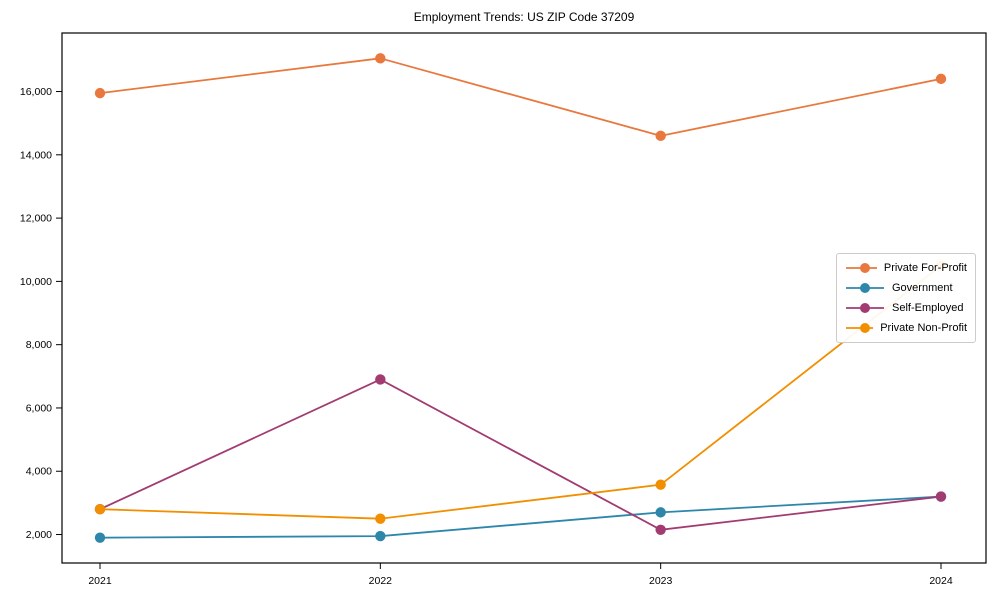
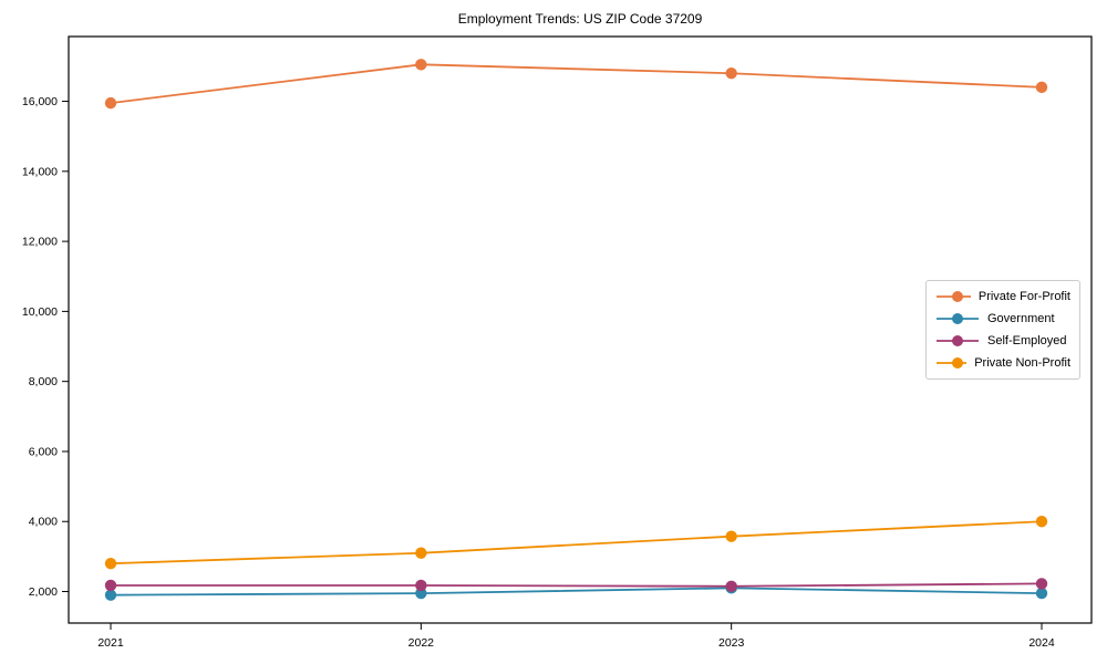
Self-Employed/2021: 2800 -> 2200
Self-Employed/2022: 6900 -> 2200
Private Non-Profit/2022: 2500 -> 3100
Private For-Profit/2023: 14600 -> 16800
Government/2023: 2700 -> 2100
Government/2024: 3200 -> 2000
Self-Employed/2024: 3200 -> 2200
Private Non-Profit/2024: 10500 -> 4000
